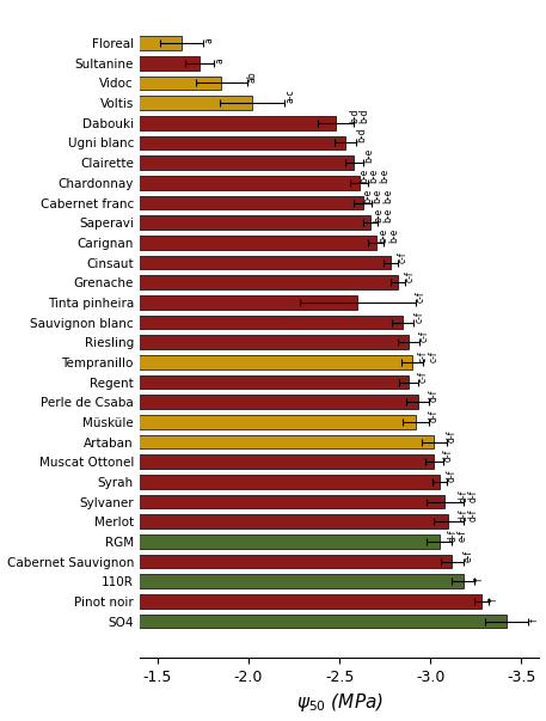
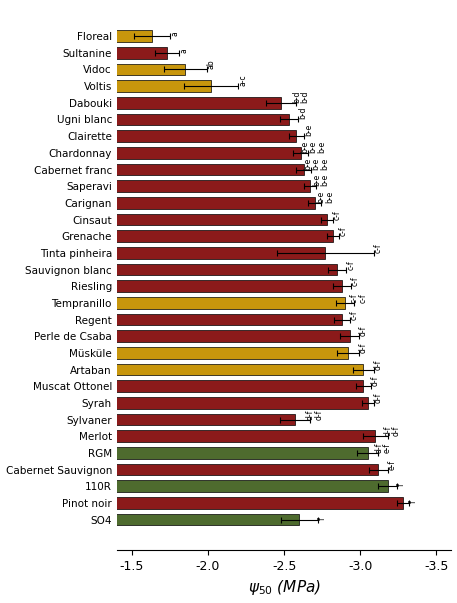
Tinta pinheira: -2.60 -> -2.77
Sylvaner: -3.08 -> -2.57
SO4: -3.42 -> -2.60
